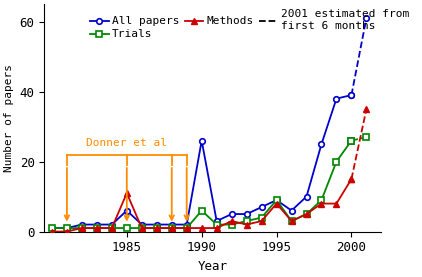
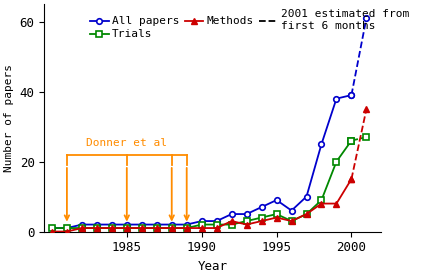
All papers/1985: 6 -> 2
Methods/1985: 11 -> 1
All papers/1990: 26 -> 3
Trials/1990: 6 -> 2
Trials/1995: 9 -> 5
Methods/1995: 8 -> 4
